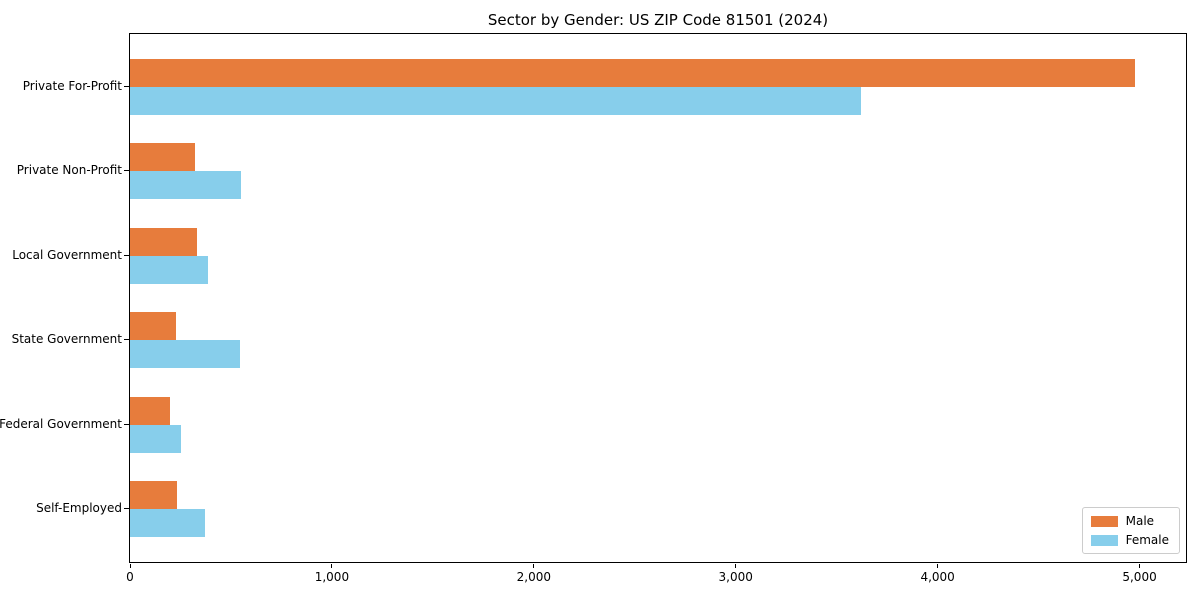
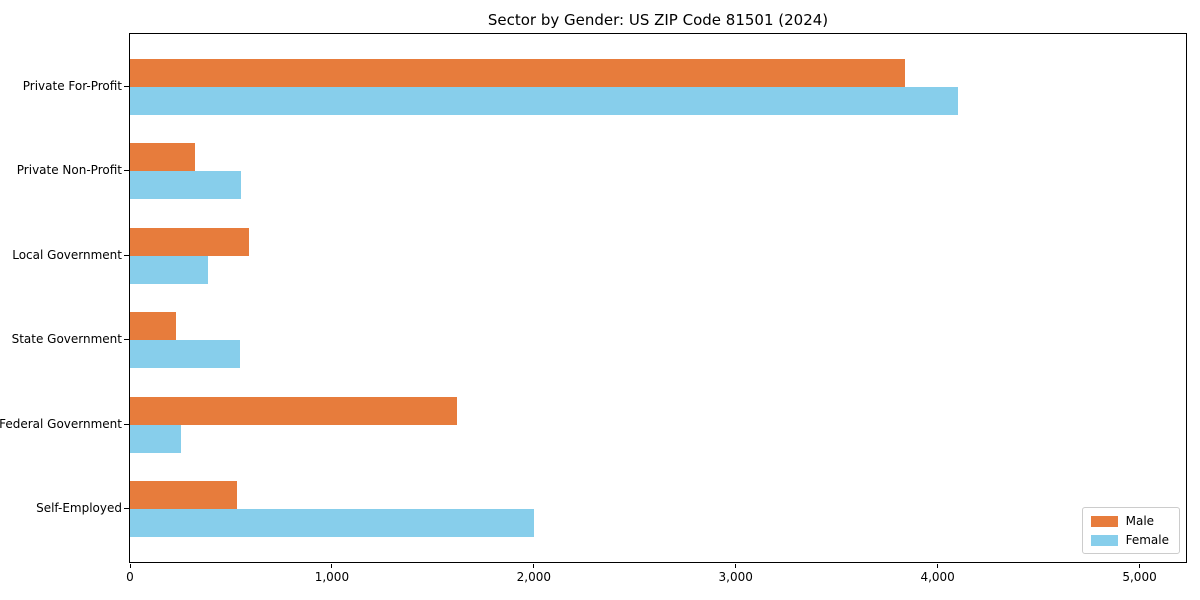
Male/Private For-Profit: 4980 -> 3840
Female/Private For-Profit: 3620 -> 4100
Male/Local Government: 330 -> 590
Male/Federal Government: 200 -> 1620
Male/Self-Employed: 240 -> 530
Female/Self-Employed: 370 -> 2000
